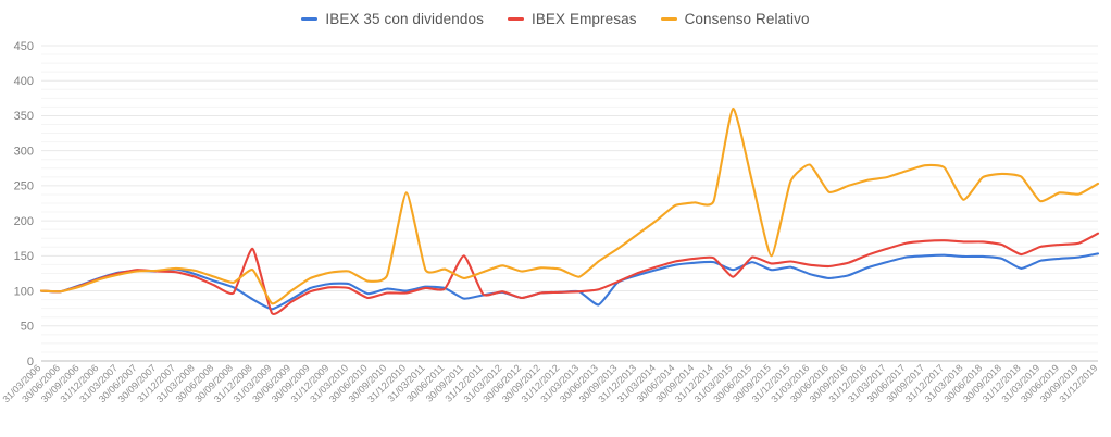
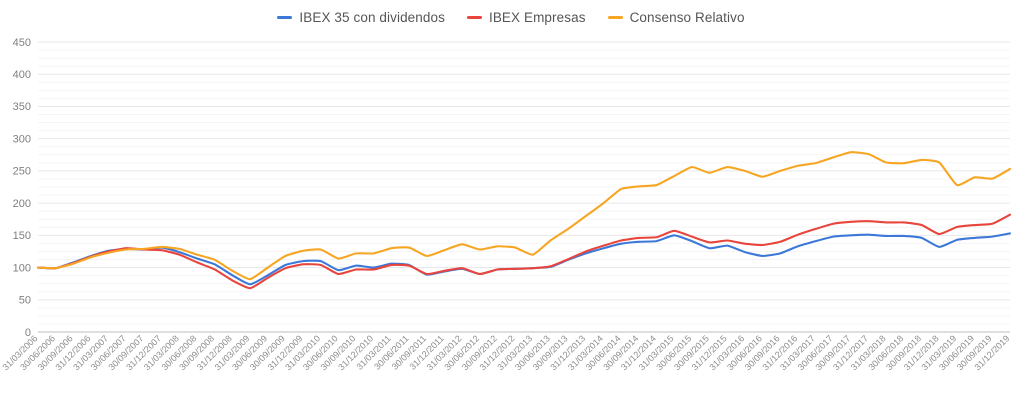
IBEX Empresas/31/12/2008: 160 -> 80
Consenso Relativo/31/12/2008: 130 -> 100
Consenso Relativo/31/12/2010: 240 -> 120
IBEX Empresas/30/09/2011: 150 -> 90
IBEX 35 con dividendos/30/06/2013: 80 -> 100
IBEX 35 con dividendos/31/03/2015: 130 -> 150
IBEX Empresas/31/03/2015: 120 -> 160
Consenso Relativo/31/03/2015: 360 -> 240
Consenso Relativo/30/09/2015: 150 -> 250
Consenso Relativo/31/03/2016: 280 -> 250
Consenso Relativo/31/03/2018: 230 -> 260
